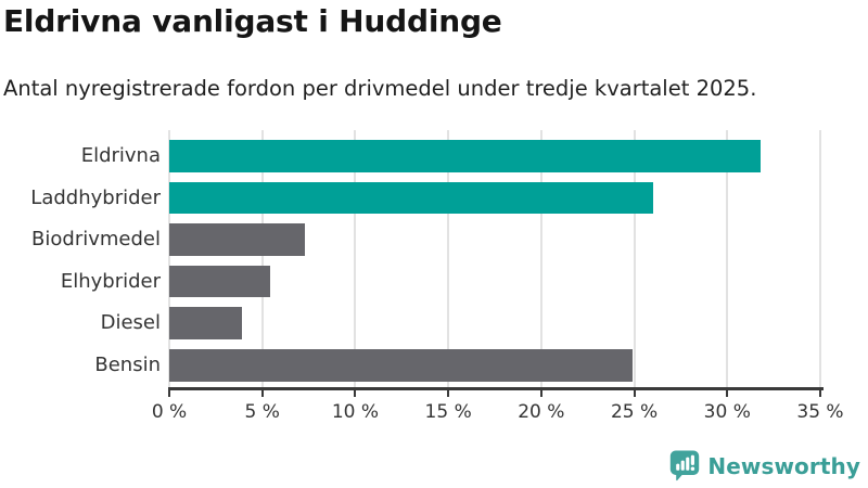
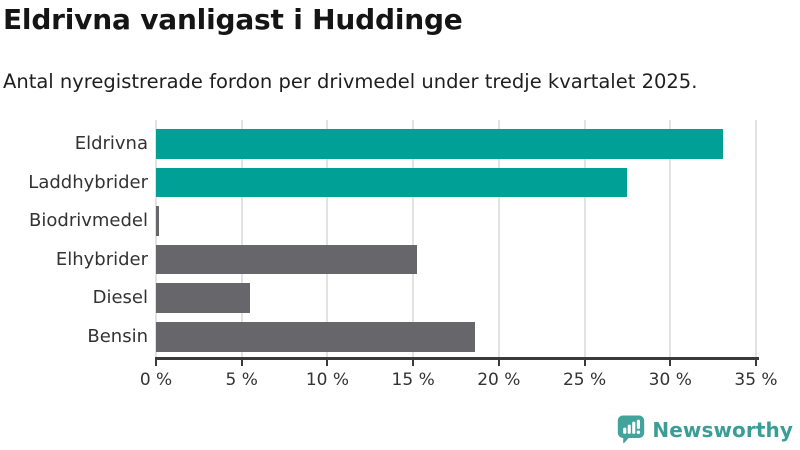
Eldrivna: 31.8% -> 33.1%
Laddhybrider: 26.0% -> 27.5%
Biodrivmedel: 7.3% -> 0.2%
Elhybrider: 5.4% -> 15.2%
Diesel: 3.9% -> 5.5%
Bensin: 24.9% -> 18.6%
